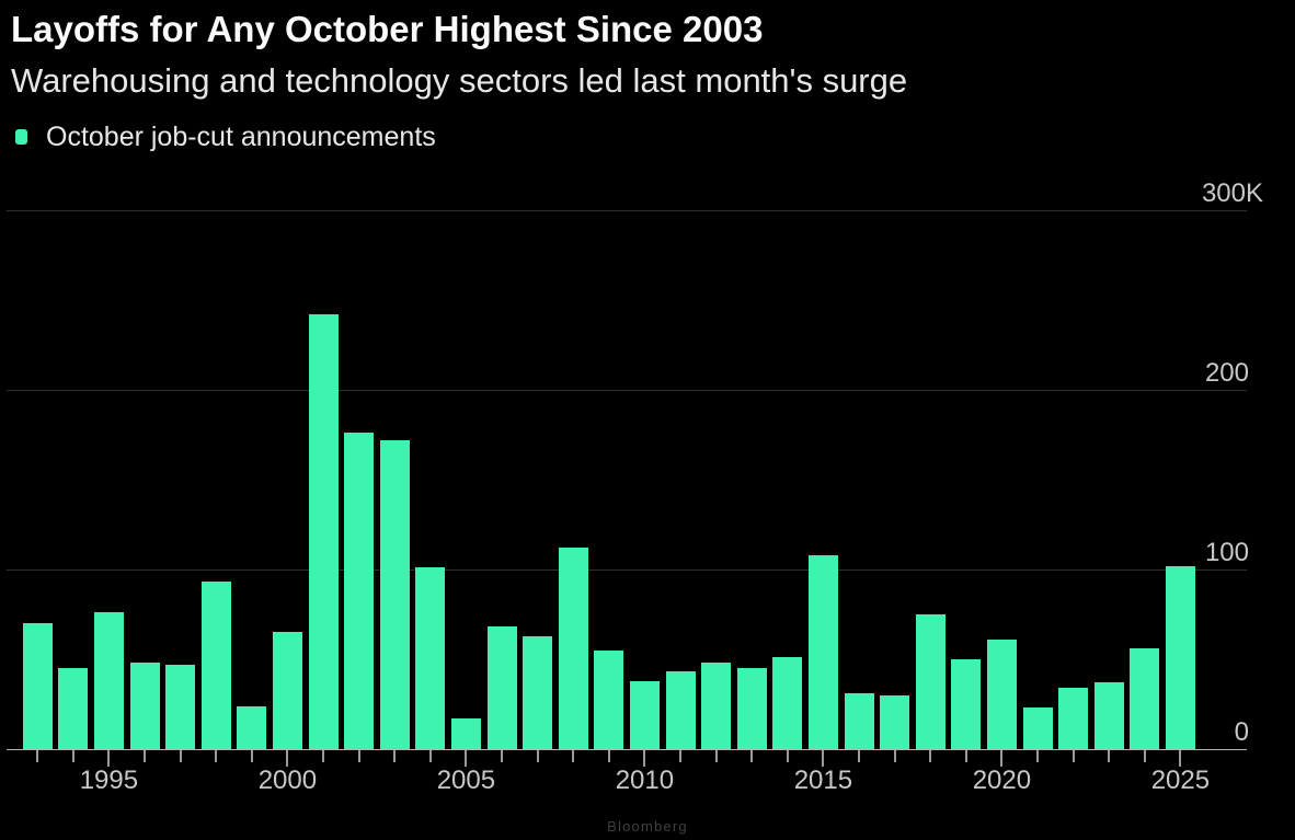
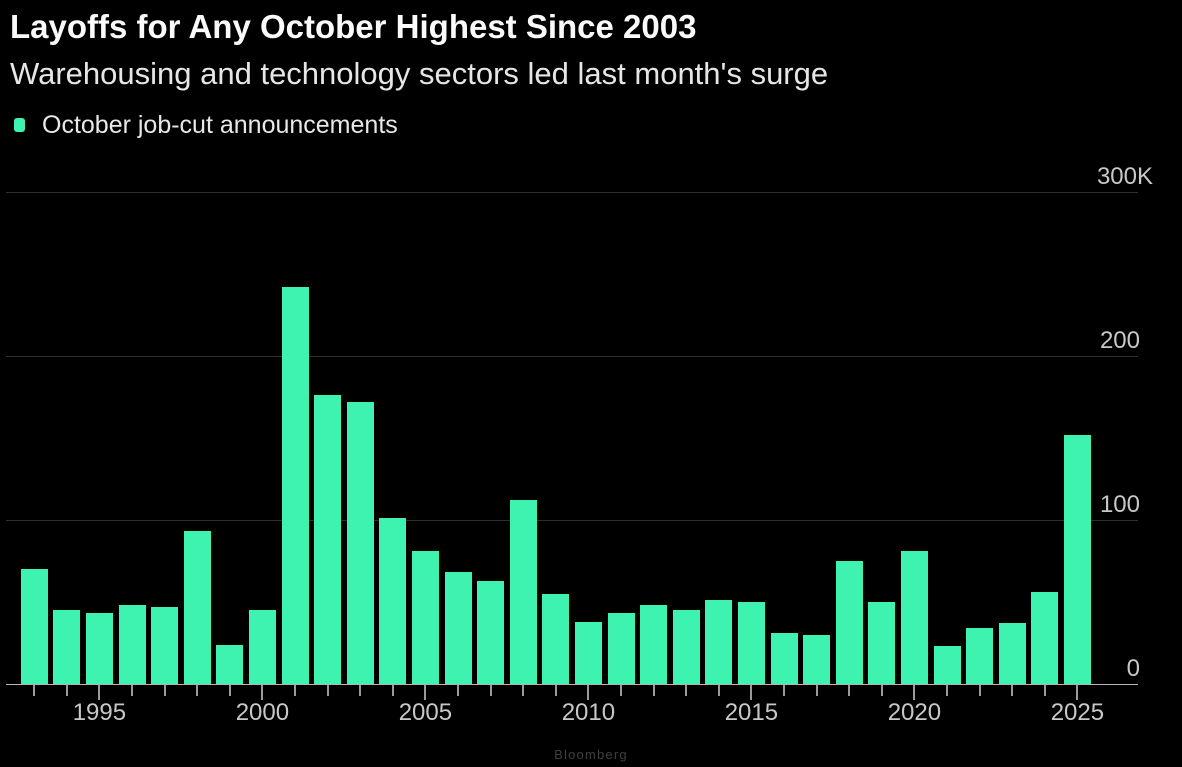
1995: 76 -> 43
2000: 65 -> 45
2005: 17 -> 81
2015: 108 -> 50
2020: 61 -> 81
2025: 102 -> 152
